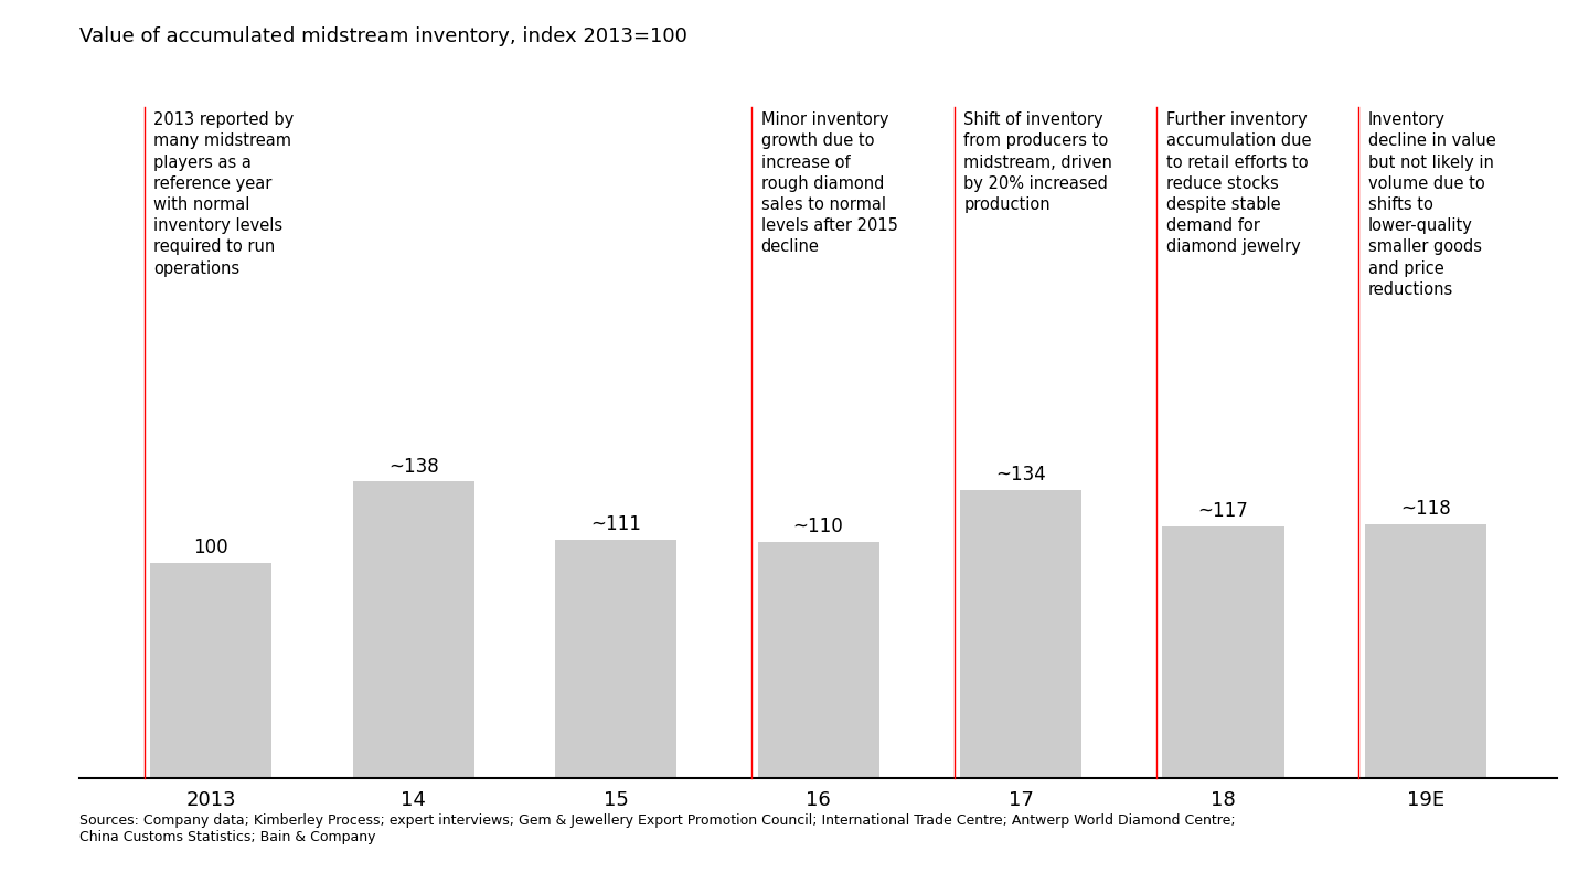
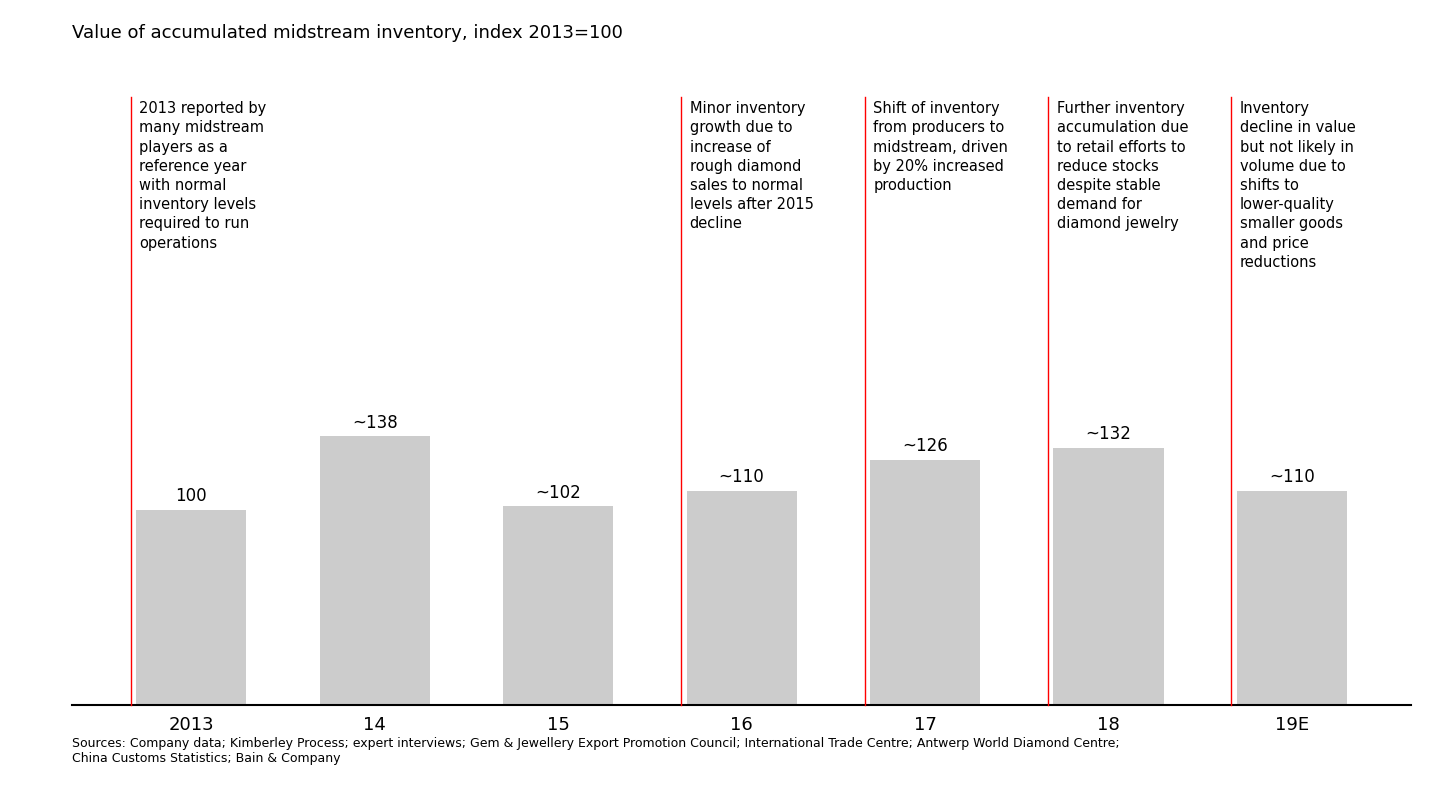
15: ~111 -> ~102
17: ~134 -> ~126
18: ~117 -> ~132
19E: ~118 -> ~110
